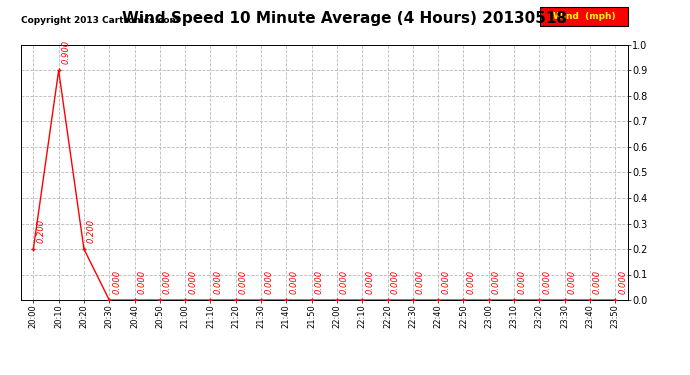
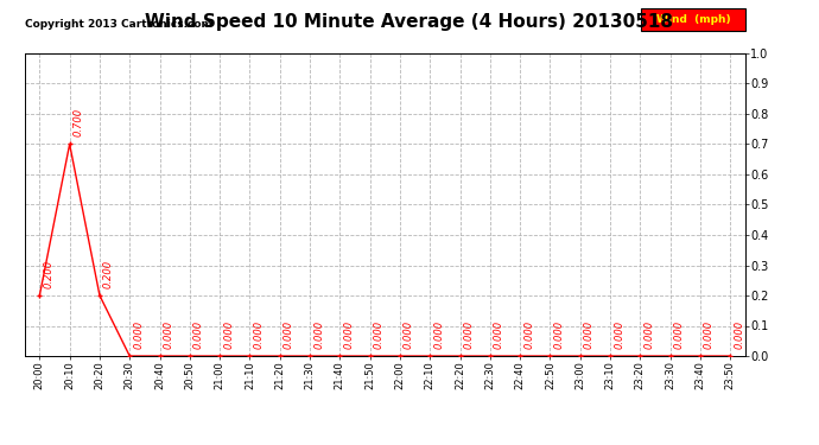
20:10: 0.900 -> 0.700
